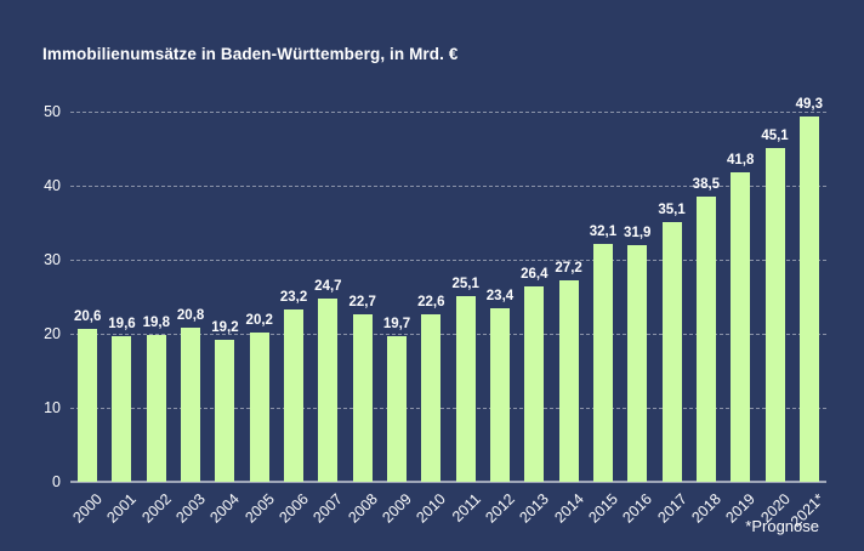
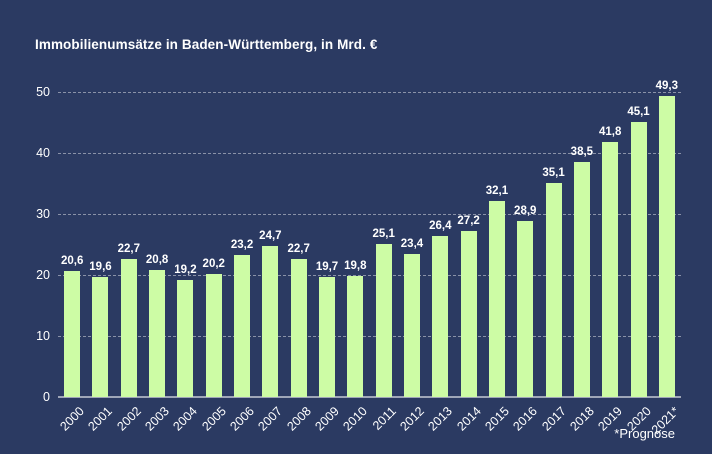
2002: 19,8 -> 22,7
2010: 22,6 -> 19,8
2016: 31,9 -> 28,9
